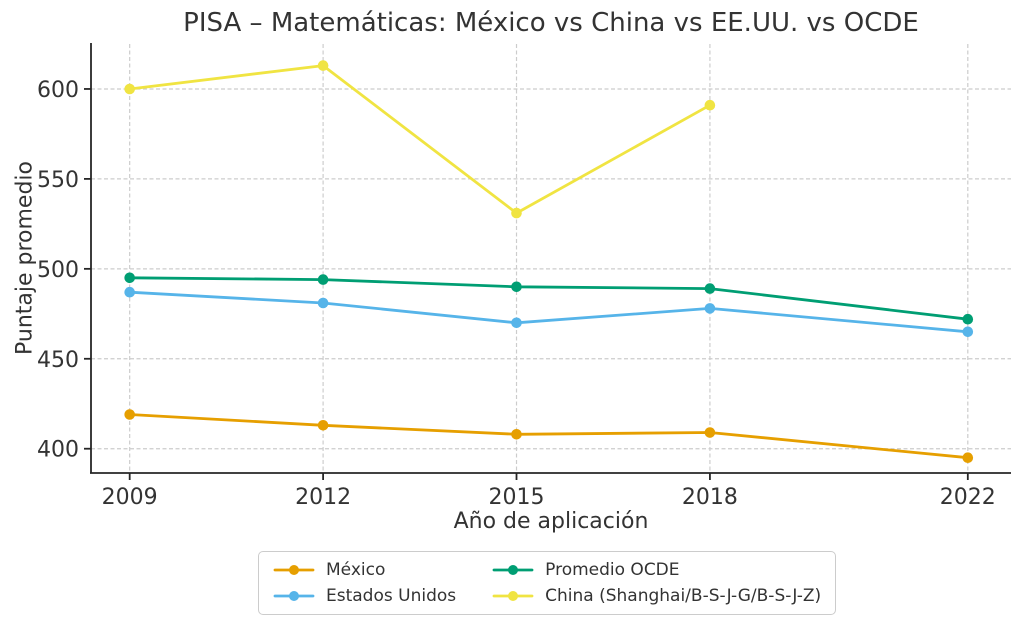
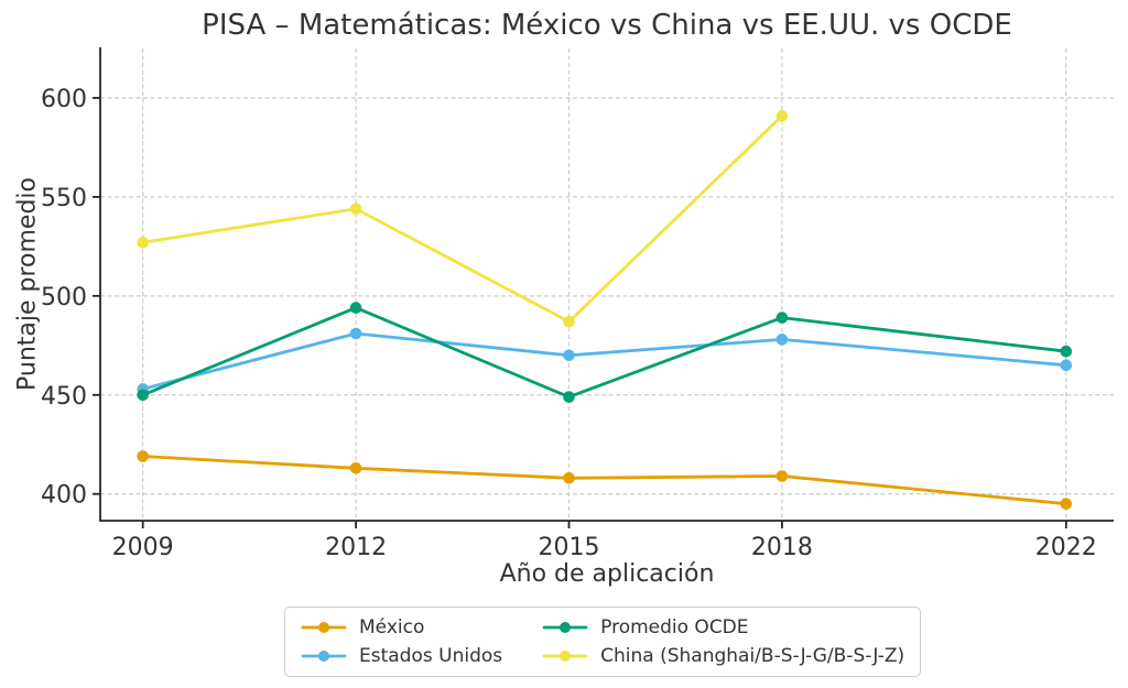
Estados Unidos/2009: 487 -> 453
Promedio OCDE/2009: 495 -> 450
China (Shanghai/B-S-J-G/B-S-J-Z)/2009: 600 -> 527
China (Shanghai/B-S-J-G/B-S-J-Z)/2012: 613 -> 544
Promedio OCDE/2015: 490 -> 449
China (Shanghai/B-S-J-G/B-S-J-Z)/2015: 531 -> 487
